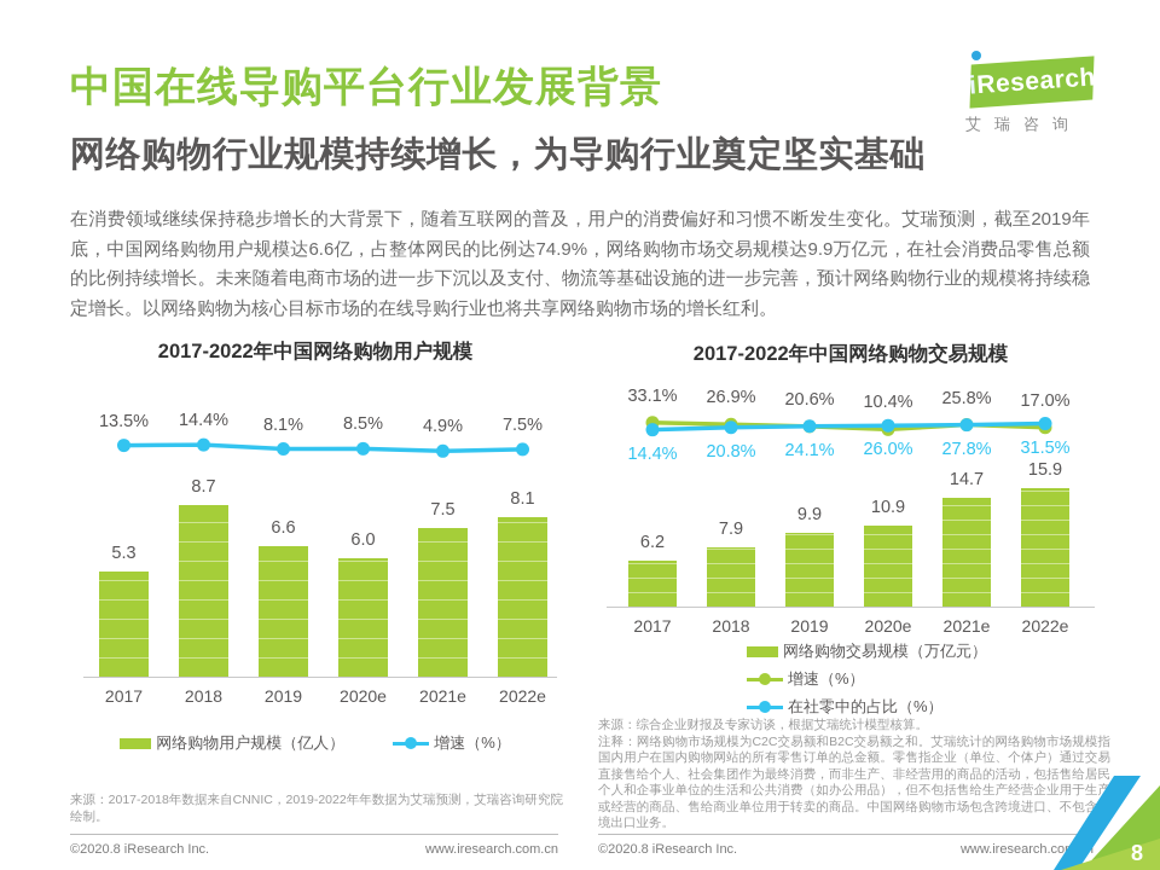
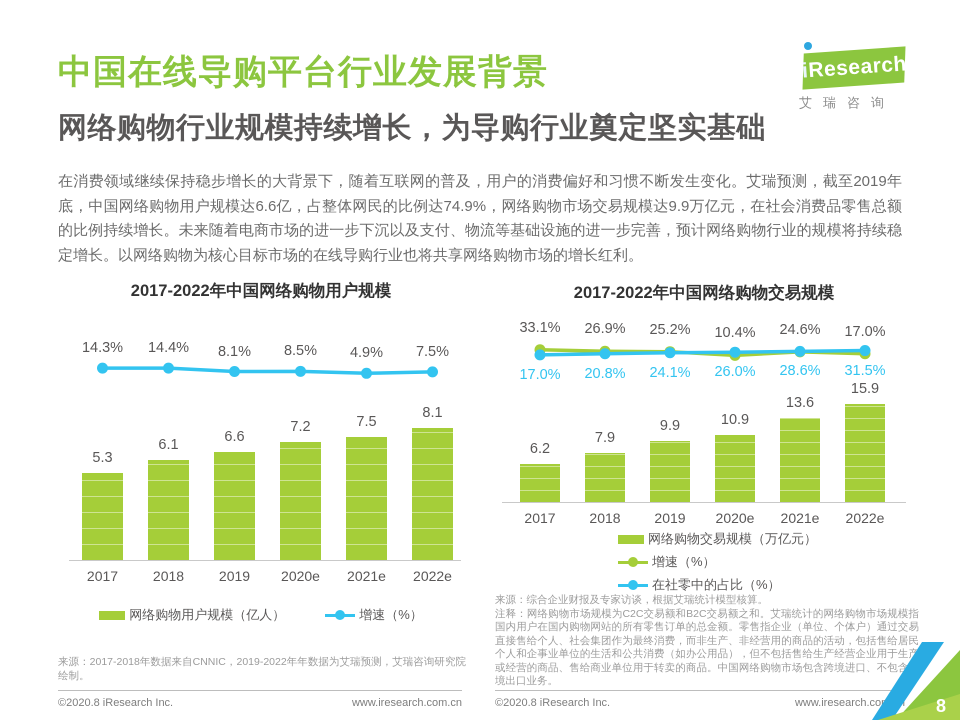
2017-2022年中国网络购物用户规模/增速（%）/2017: 13.5% -> 14.3%
2017-2022年中国网络购物用户规模/网络购物用户规模（亿人）/2018: 8.7 -> 6.1
2017-2022年中国网络购物用户规模/网络购物用户规模（亿人）/2020e: 6.0 -> 7.2
2017-2022年中国网络购物交易规模/在社零中的占比（%）/2017: 14.4% -> 17.0%
2017-2022年中国网络购物交易规模/增速（%）/2019: 20.6% -> 25.2%
2017-2022年中国网络购物交易规模/网络购物交易规模（万亿元）/2021e: 14.7 -> 13.6
2017-2022年中国网络购物交易规模/增速（%）/2021e: 25.8% -> 24.6%
2017-2022年中国网络购物交易规模/在社零中的占比（%）/2021e: 27.8% -> 28.6%
